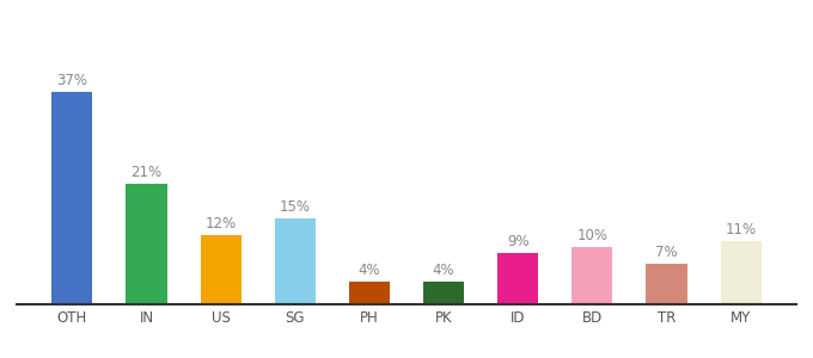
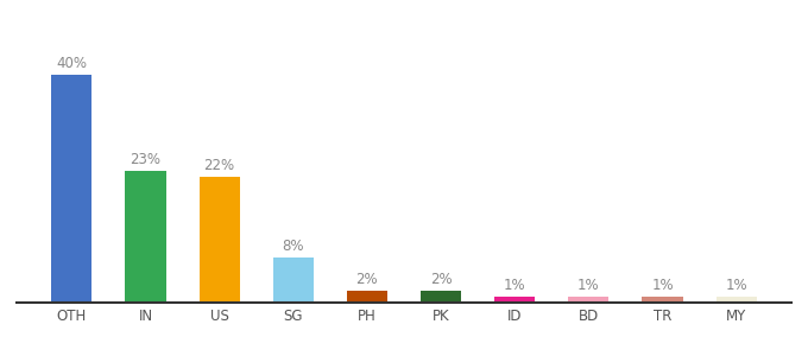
OTH: 37% -> 40%
IN: 21% -> 23%
US: 12% -> 22%
SG: 15% -> 8%
PH: 4% -> 2%
PK: 4% -> 2%
ID: 9% -> 1%
BD: 10% -> 1%
TR: 7% -> 1%
MY: 11% -> 1%
